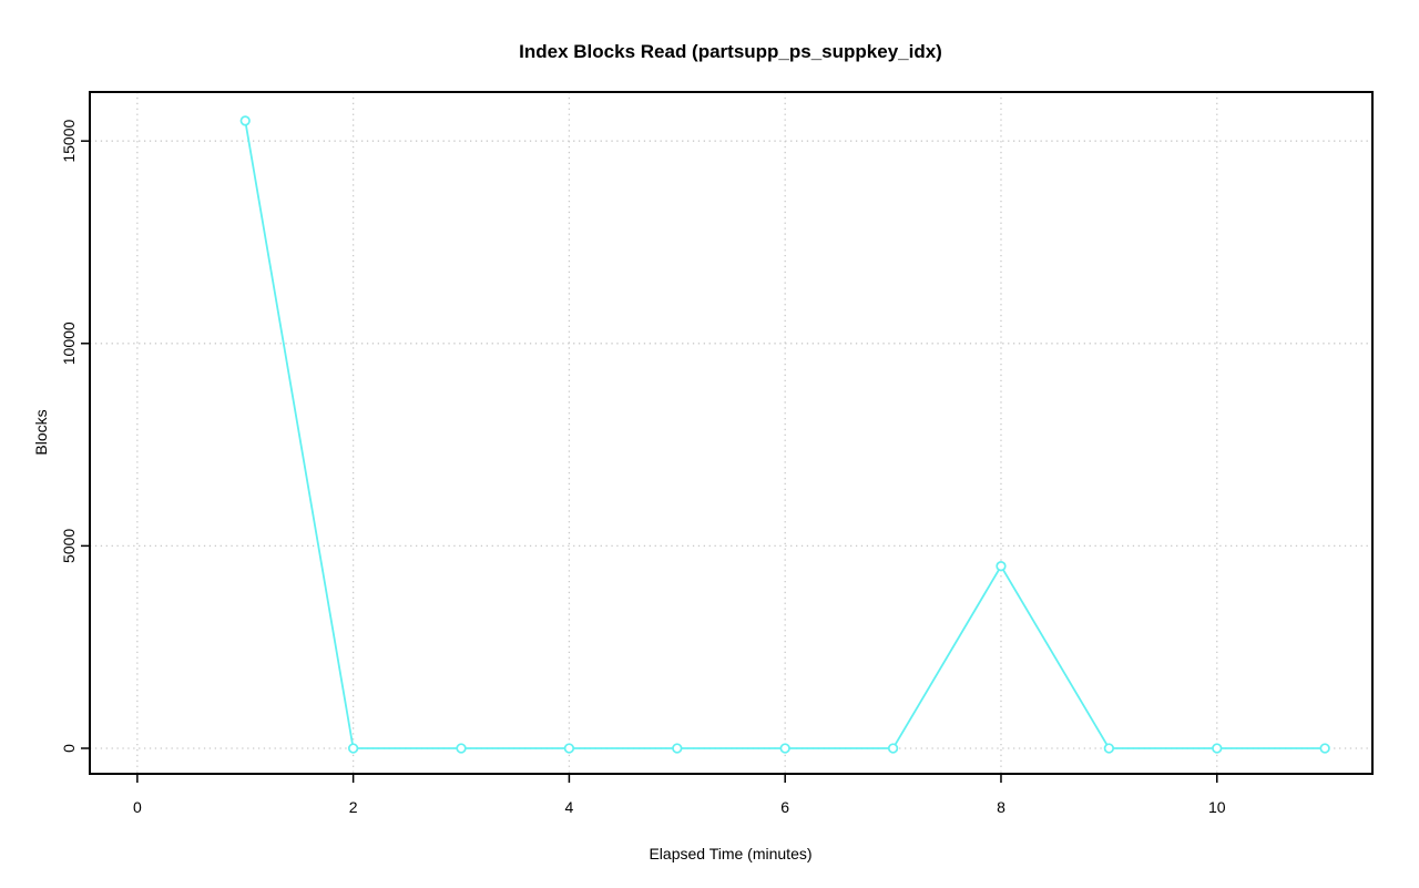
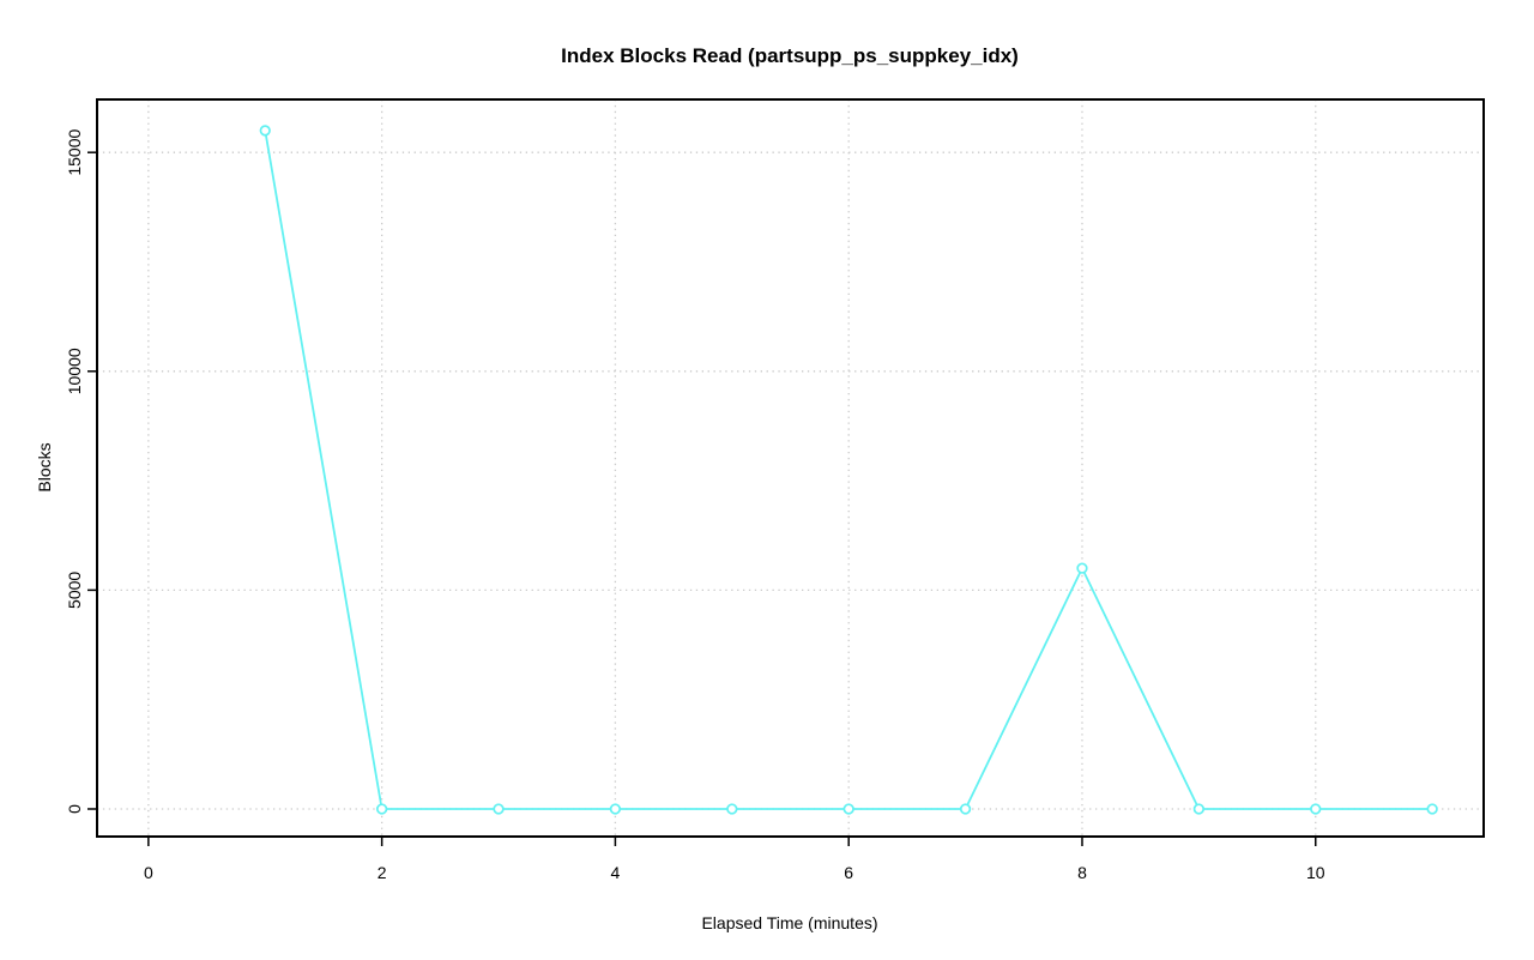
8: 4500 -> 5500
